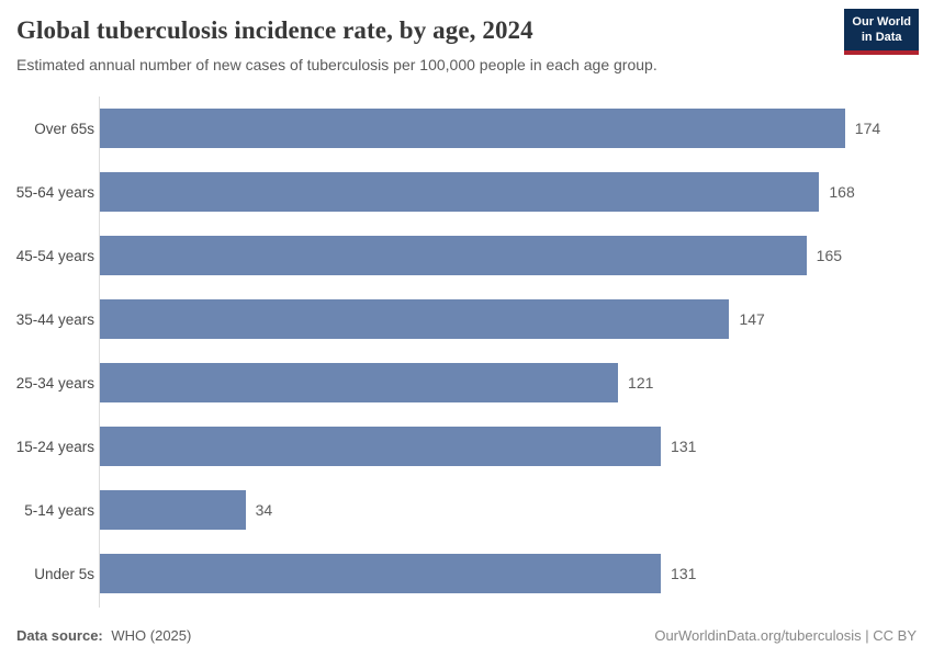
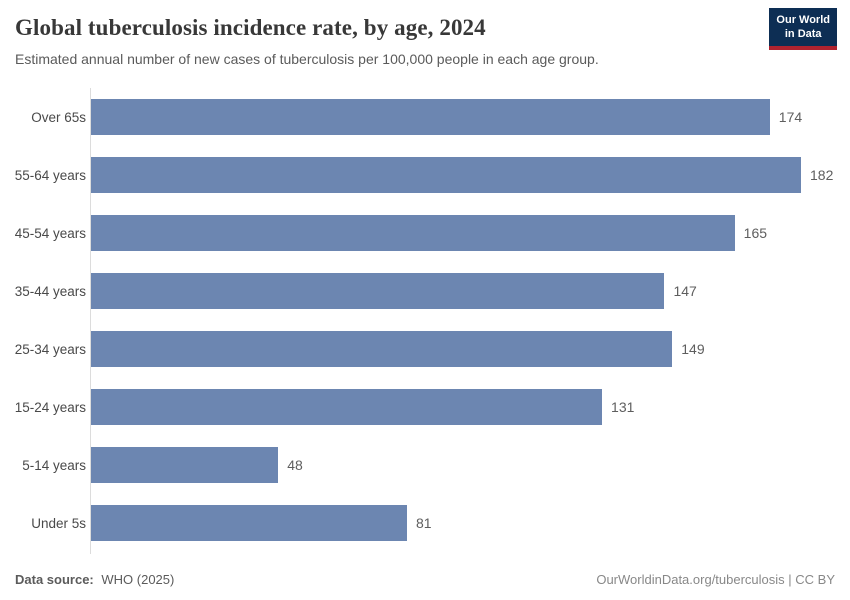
55-64 years: 168 -> 182
25-34 years: 121 -> 149
5-14 years: 34 -> 48
Under 5s: 131 -> 81
